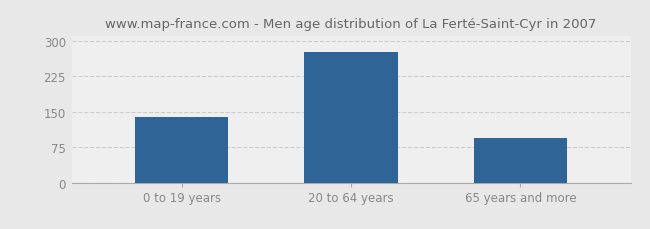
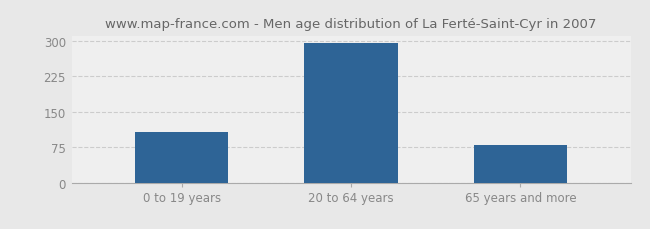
0 to 19 years: 140 -> 107
20 to 64 years: 275 -> 295
65 years and more: 95 -> 80
